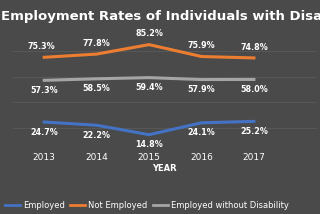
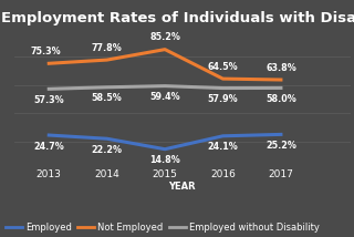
Not Employed/2016: 75.9% -> 64.5%
Not Employed/2017: 74.8% -> 63.8%
